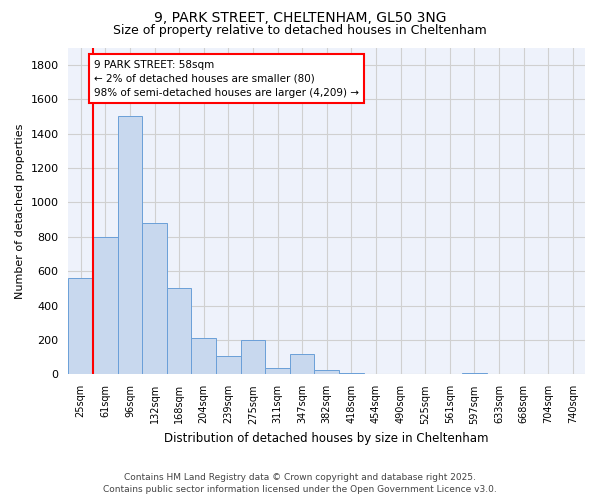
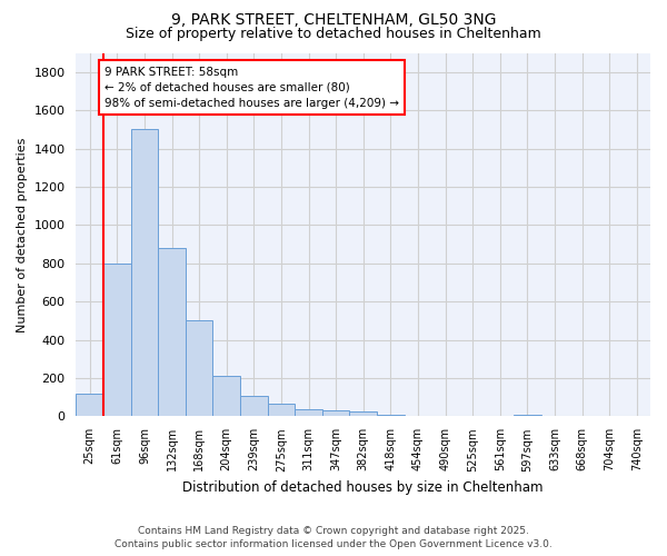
25sqm: 560 -> 120
275sqm: 200 -> 60
347sqm: 120 -> 30
